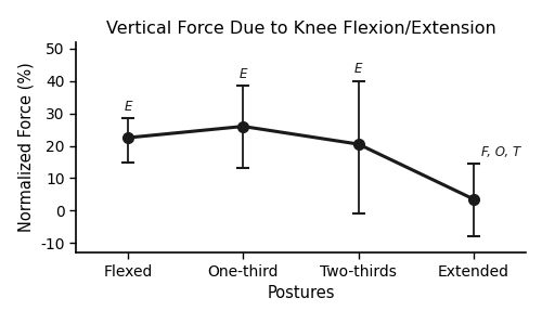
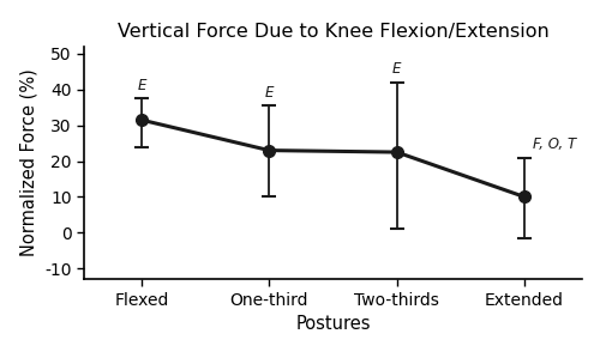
Flexed: 22.5 -> 31.5
One-third: 26.0 -> 23.0
Two-thirds: 20.5 -> 22.5
Extended: 3.5 -> 10.0
